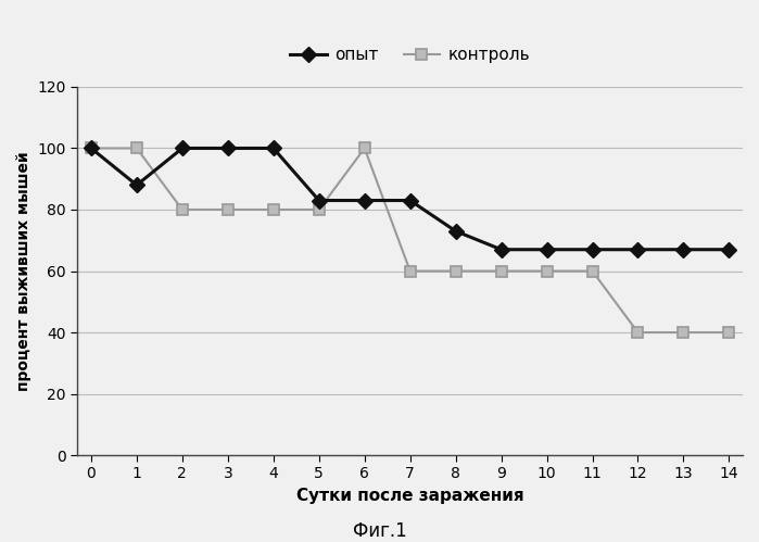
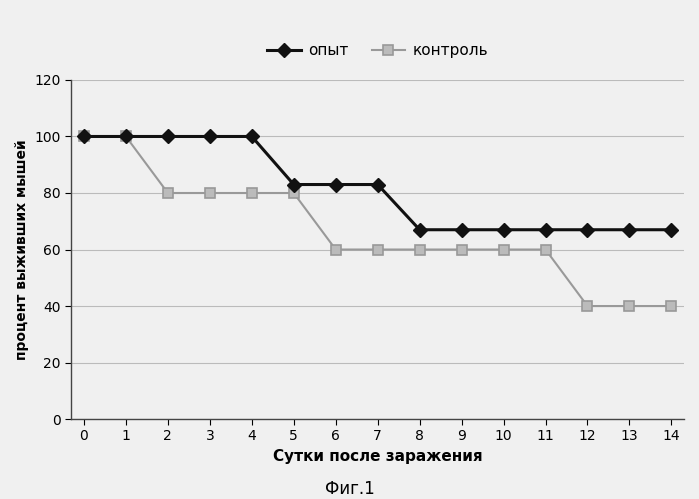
опыт/1: 88 -> 100
контроль/6: 100 -> 60
опыт/8: 73 -> 67
